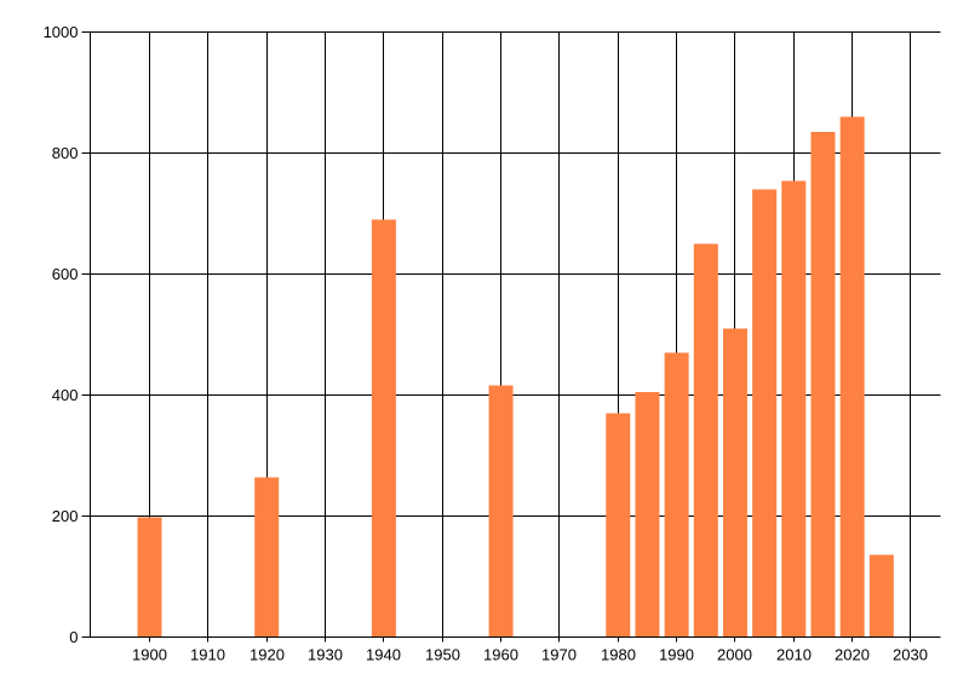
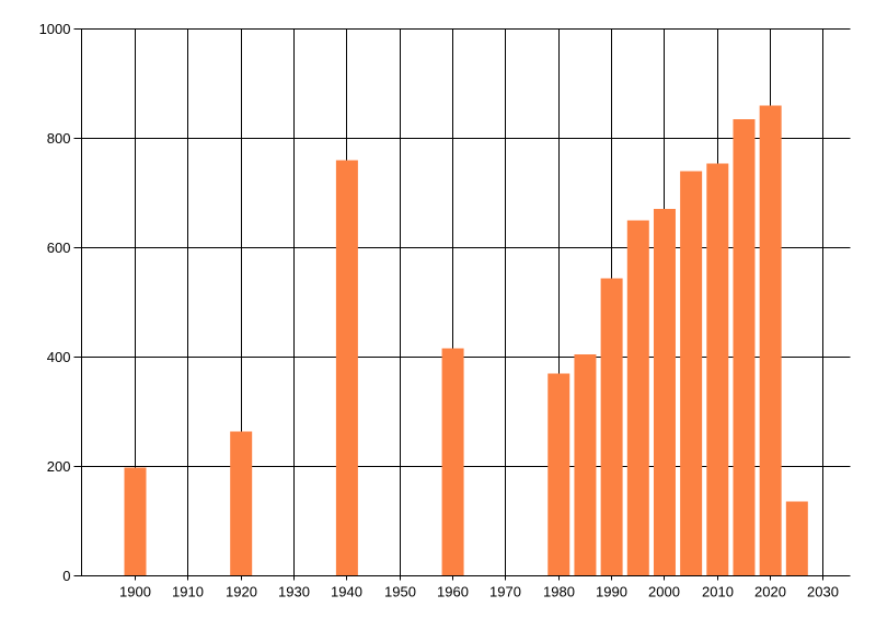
1940: 690 -> 760
1990: 470 -> 540
2000: 510 -> 670
